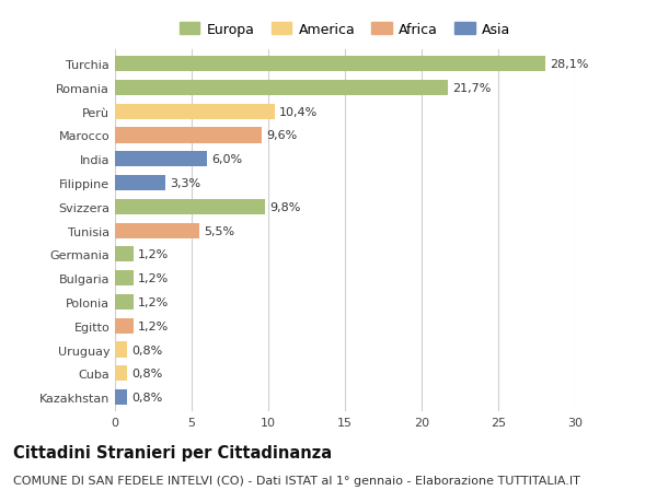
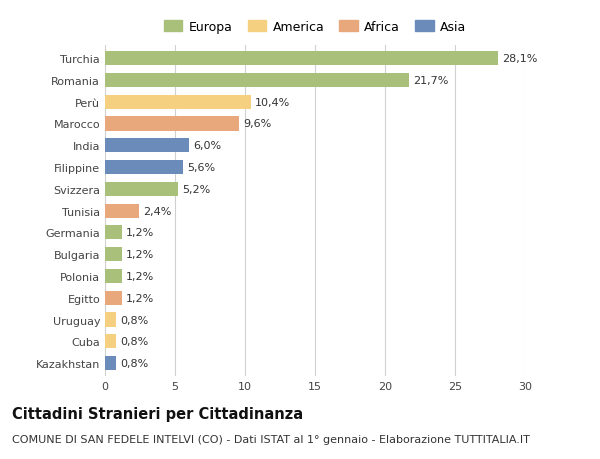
Filippine: 3,3% -> 5,6%
Svizzera: 9,8% -> 5,2%
Tunisia: 5,5% -> 2,4%
